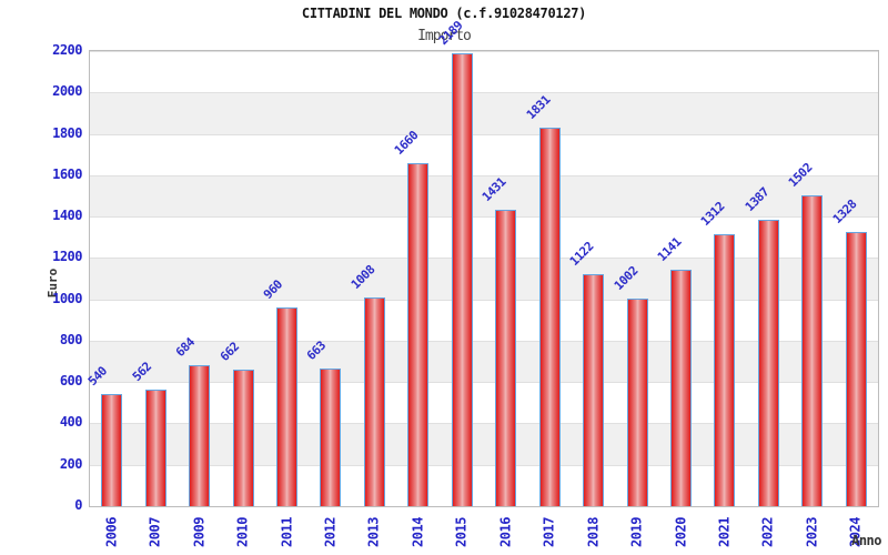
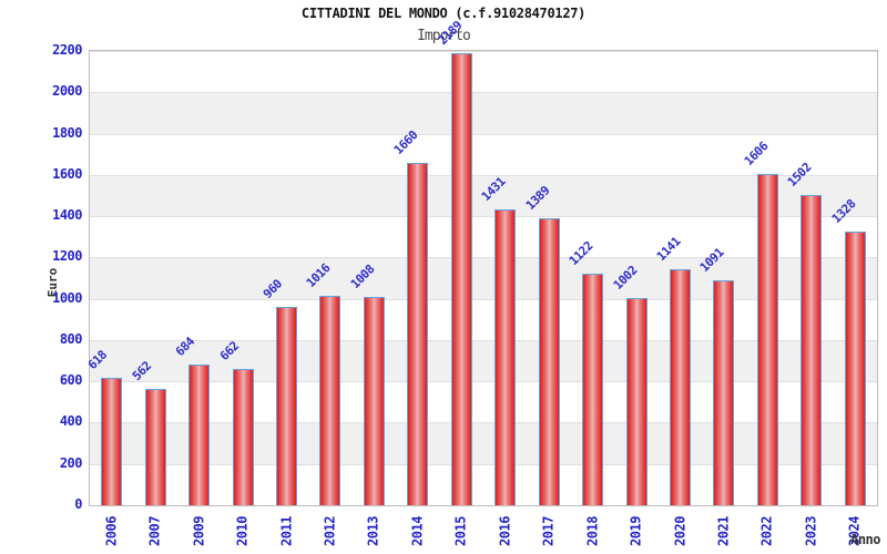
2006: 540 -> 618
2012: 663 -> 1016
2017: 1831 -> 1389
2021: 1312 -> 1091
2022: 1387 -> 1606
